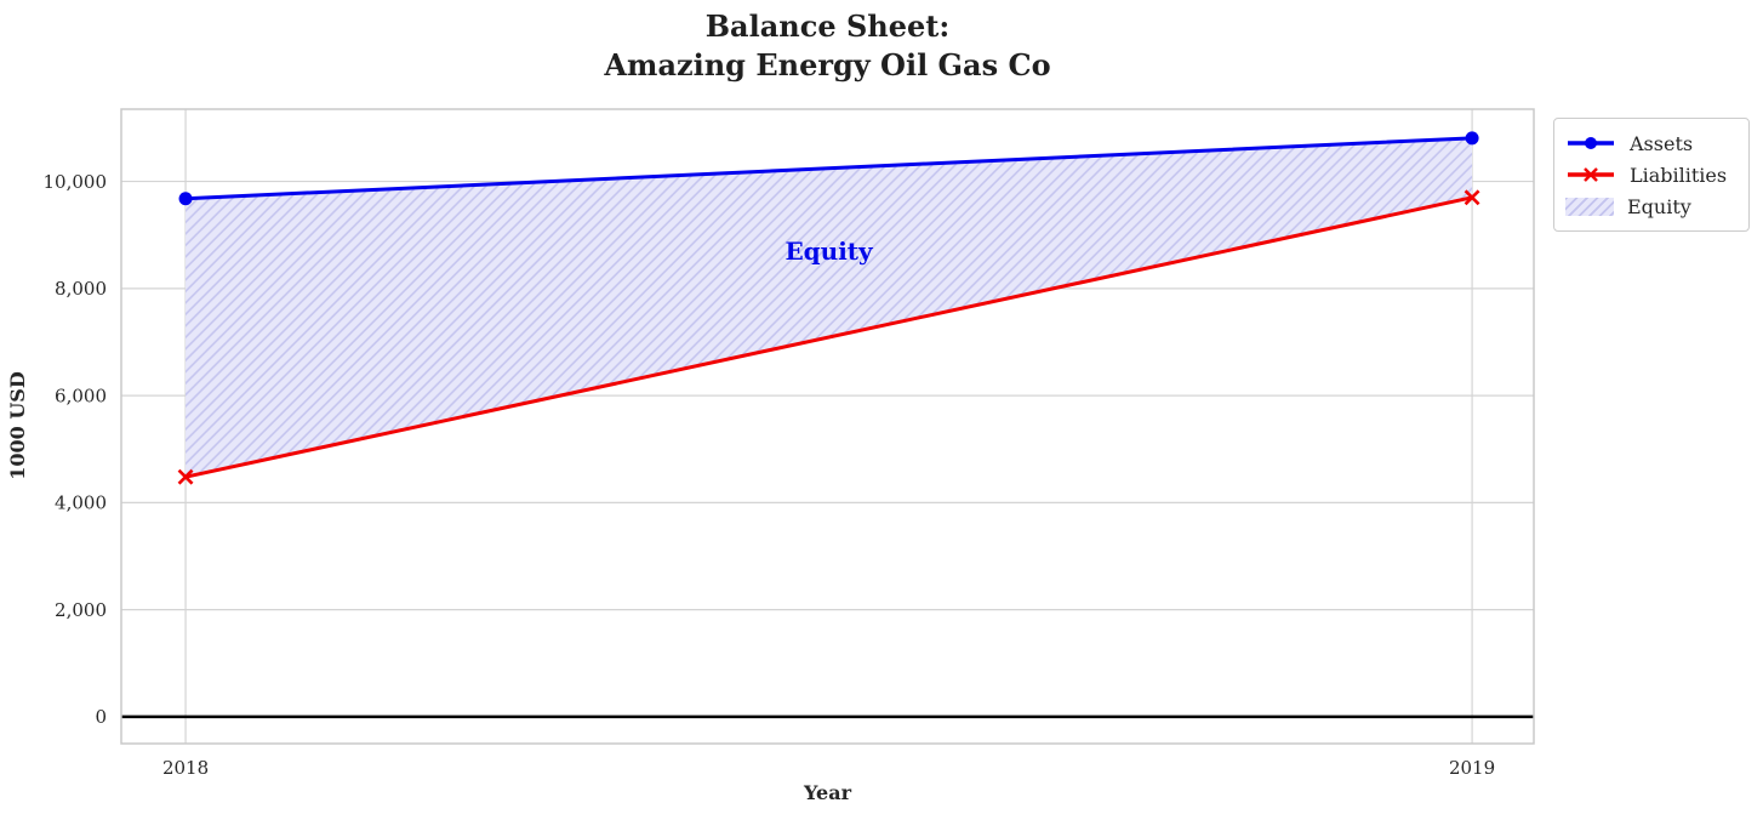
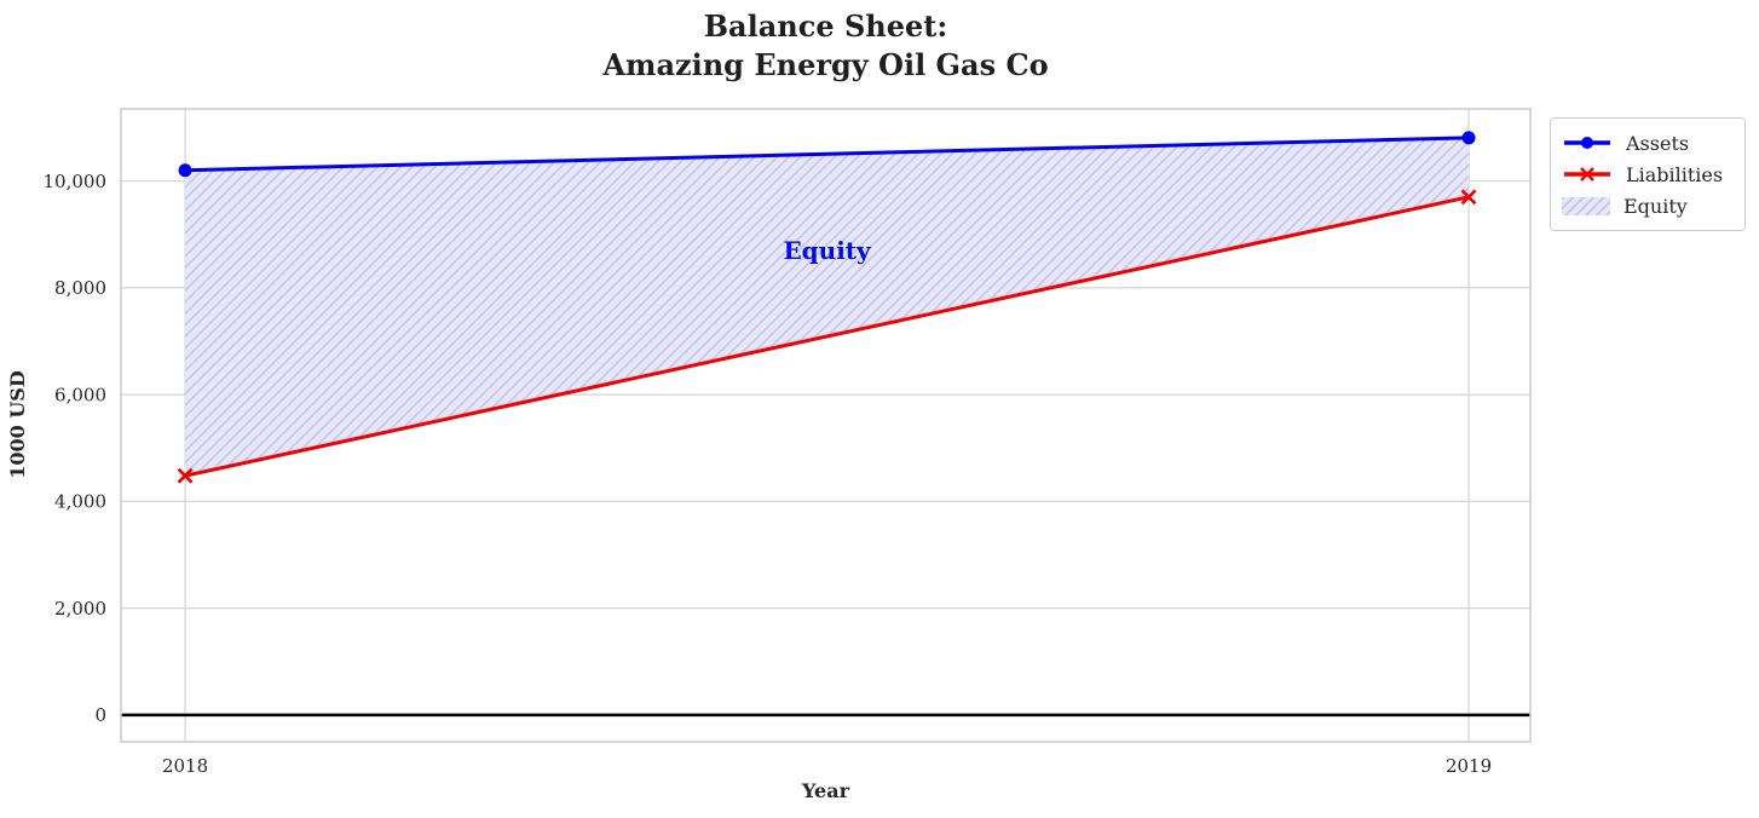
Assets/2018: 9700 -> 10200
